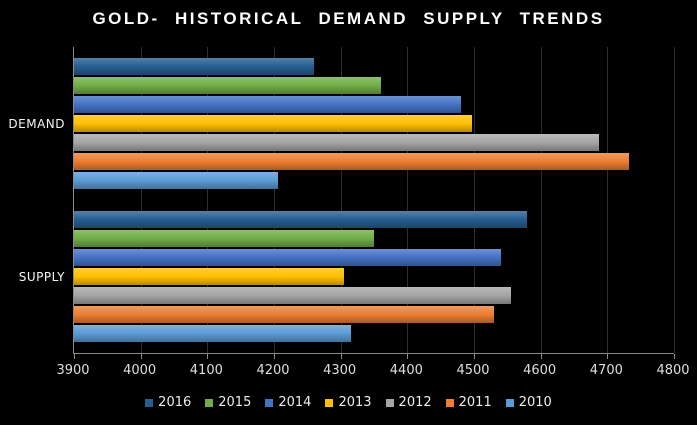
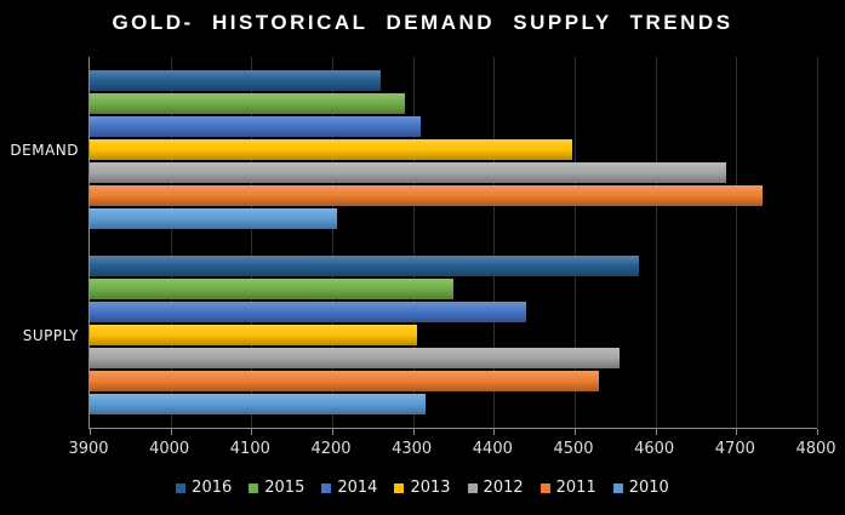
2015/DEMAND: 4360 -> 4290
2014/DEMAND: 4480 -> 4310
2014/SUPPLY: 4540 -> 4440
